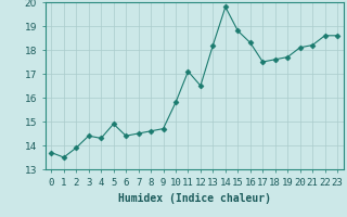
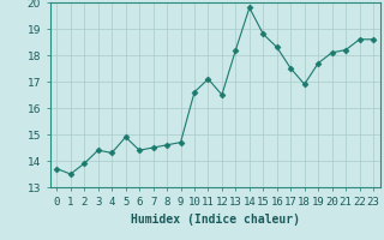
10: 15.8 -> 16.6
18: 17.6 -> 16.9
